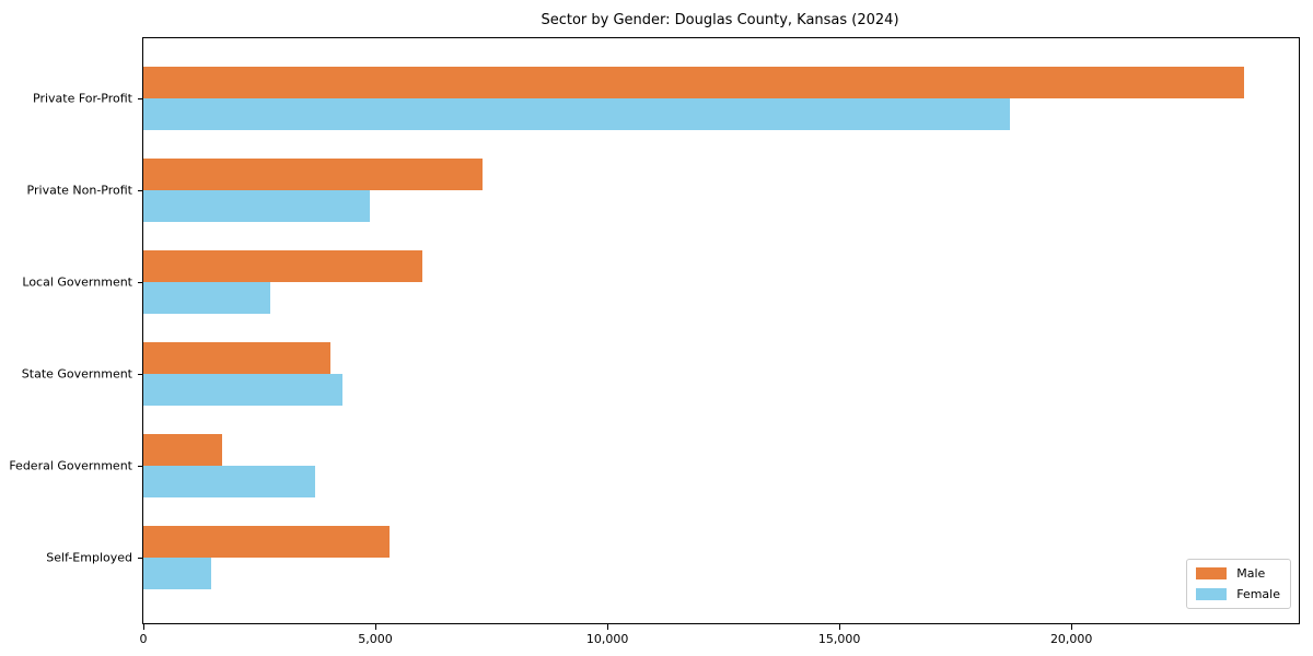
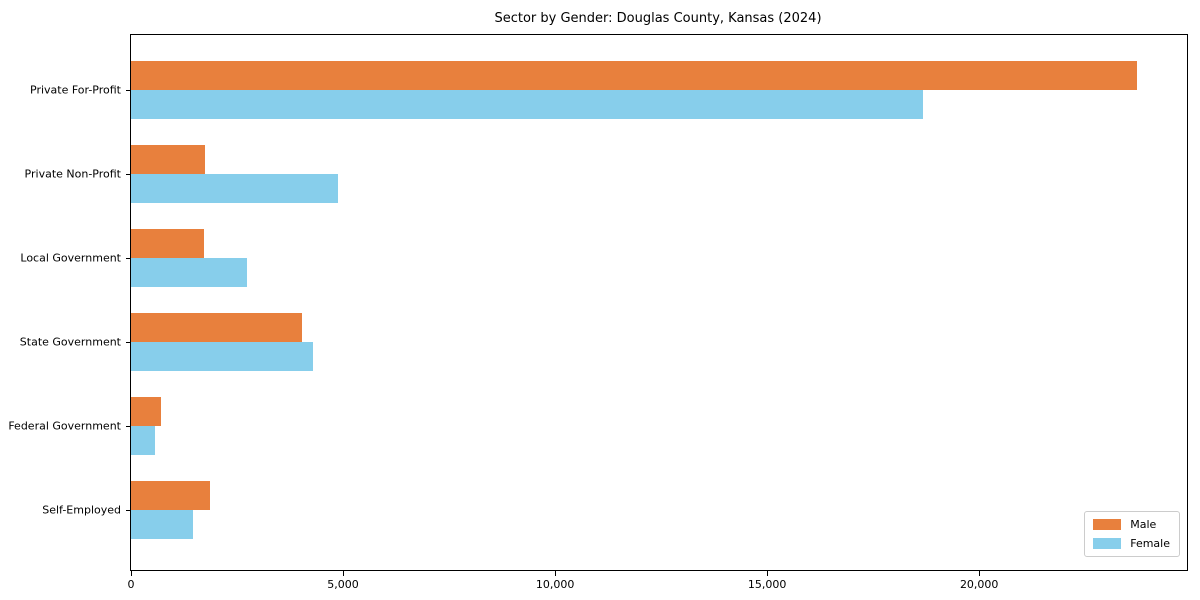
Male/Private Non-Profit: 7300 -> 1800
Male/Local Government: 6000 -> 1700
Male/Federal Government: 1700 -> 700
Female/Federal Government: 3700 -> 600
Male/Self-Employed: 5300 -> 1800
